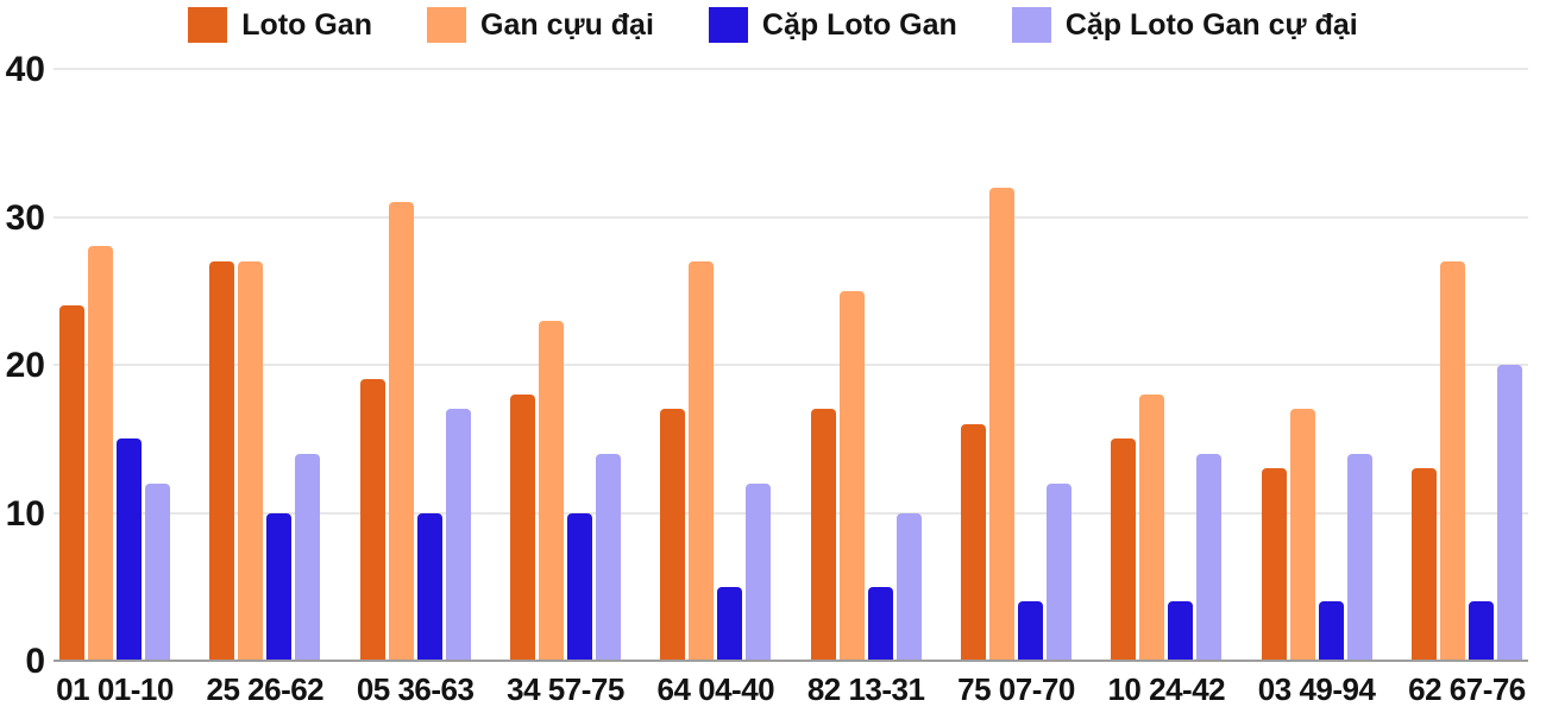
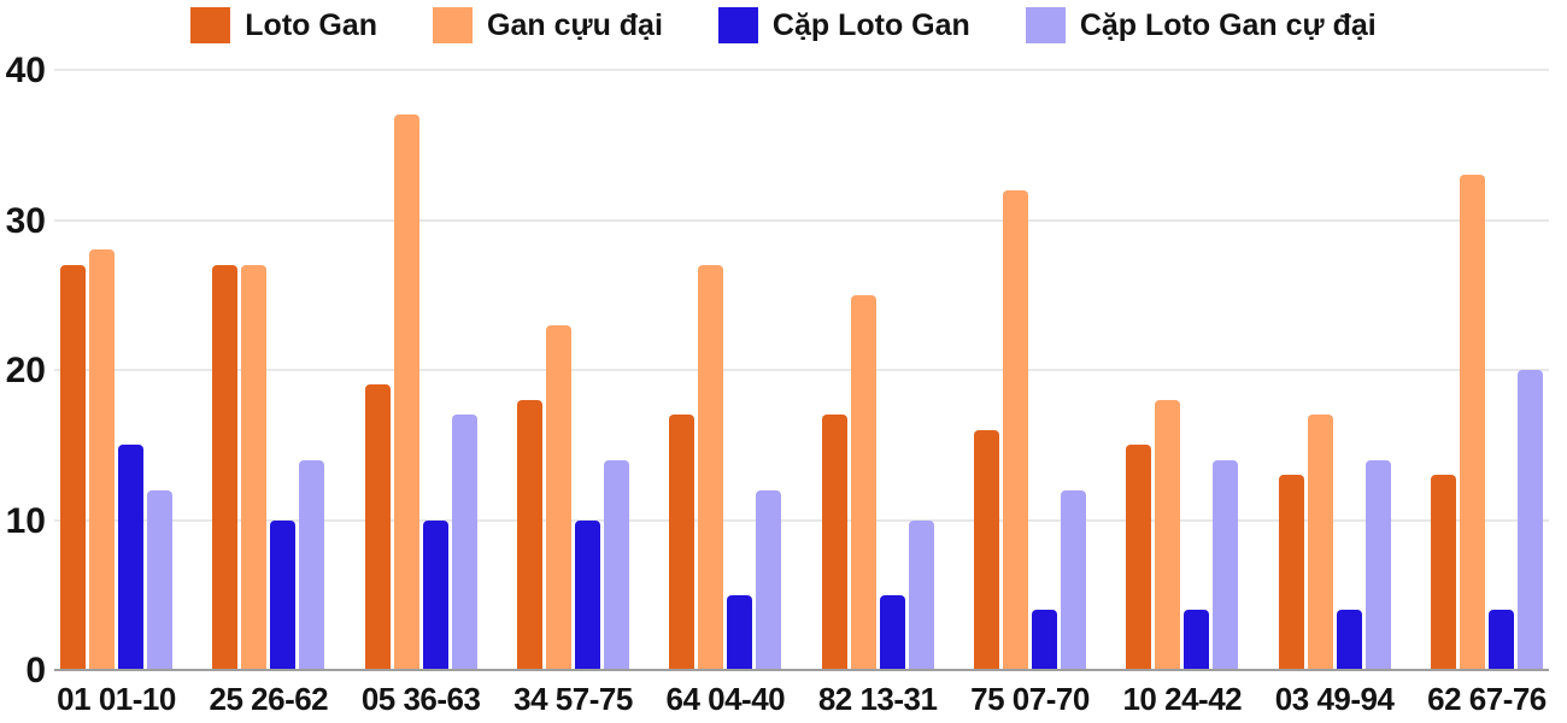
Loto Gan/01 01-10: 24 -> 27
Gan cựu đại/05 36-63: 31 -> 37
Gan cựu đại/62 67-76: 27 -> 33
